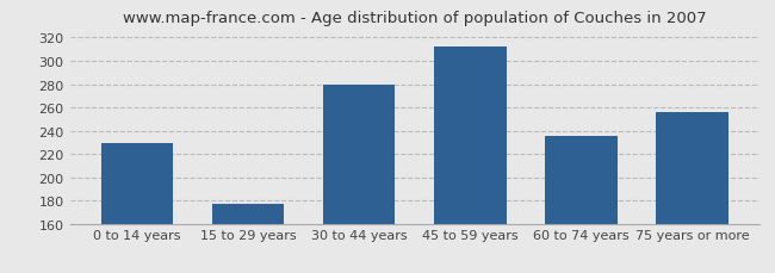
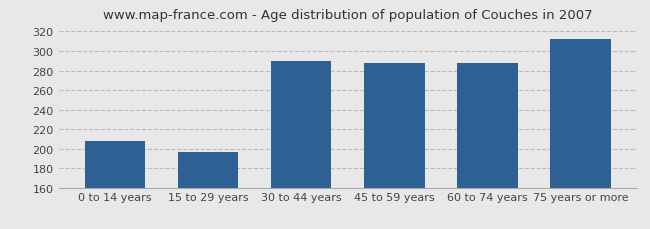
0 to 14 years: 229 -> 208
15 to 29 years: 177 -> 196
30 to 44 years: 279 -> 290
45 to 59 years: 312 -> 288
60 to 74 years: 235 -> 288
75 years or more: 256 -> 312
